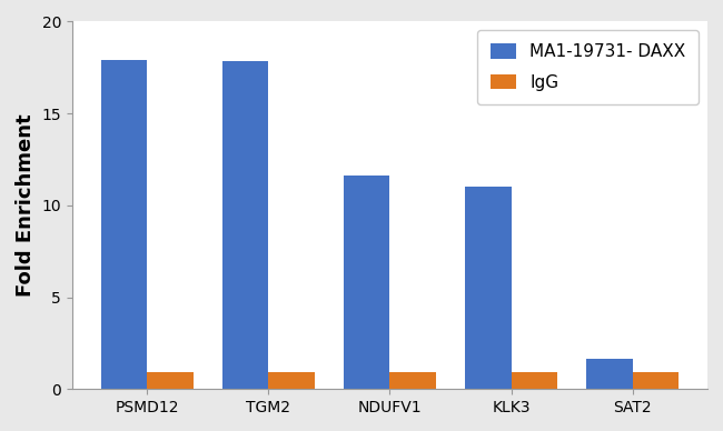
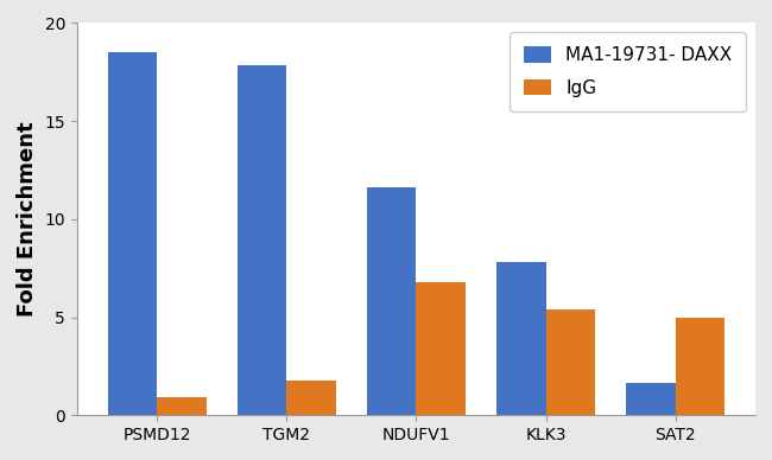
MA1-19731- DAXX/PSMD12: 17.9 -> 18.5
IgG/TGM2: 0.9 -> 1.8
IgG/NDUFV1: 0.9 -> 6.8
MA1-19731- DAXX/KLK3: 11.0 -> 7.8
IgG/KLK3: 0.9 -> 5.4
IgG/SAT2: 0.9 -> 5.0
